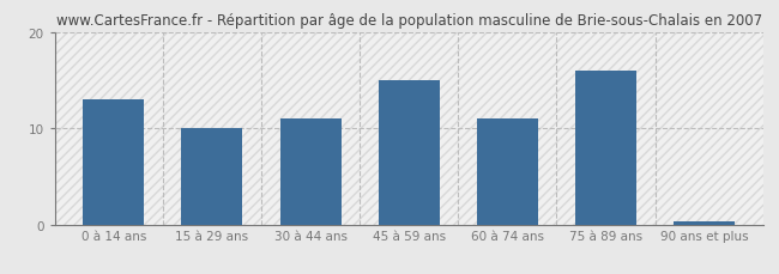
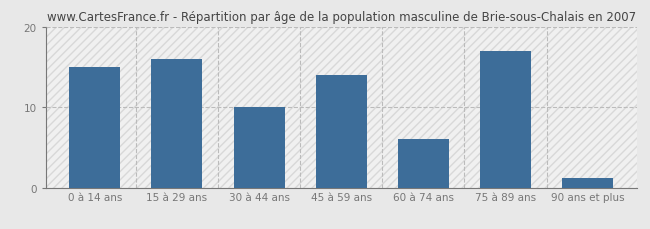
0 à 14 ans: 13.0 -> 15.0
15 à 29 ans: 10.0 -> 16.0
30 à 44 ans: 11.0 -> 10.0
45 à 59 ans: 15.0 -> 14.0
60 à 74 ans: 11.0 -> 6.0
75 à 89 ans: 16.0 -> 17.0
90 ans et plus: 0.3 -> 1.2
